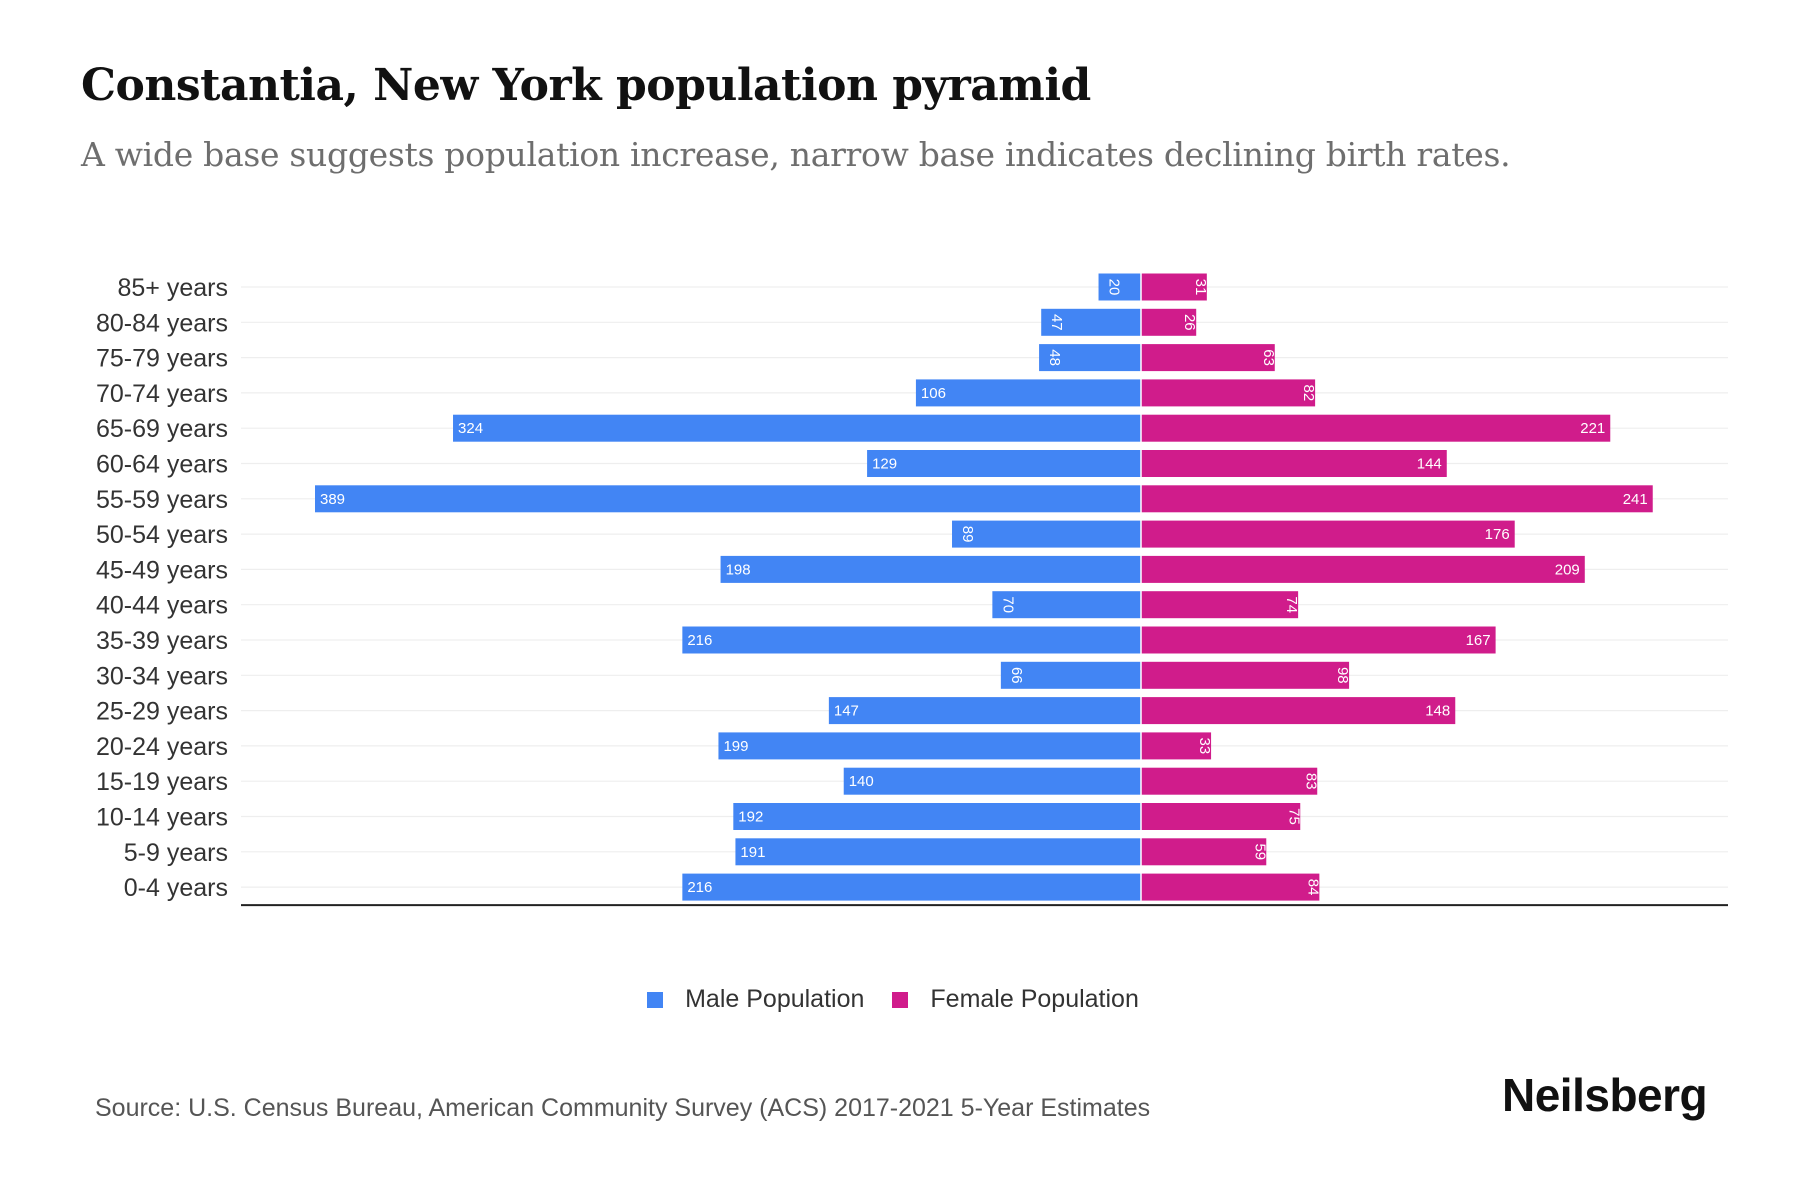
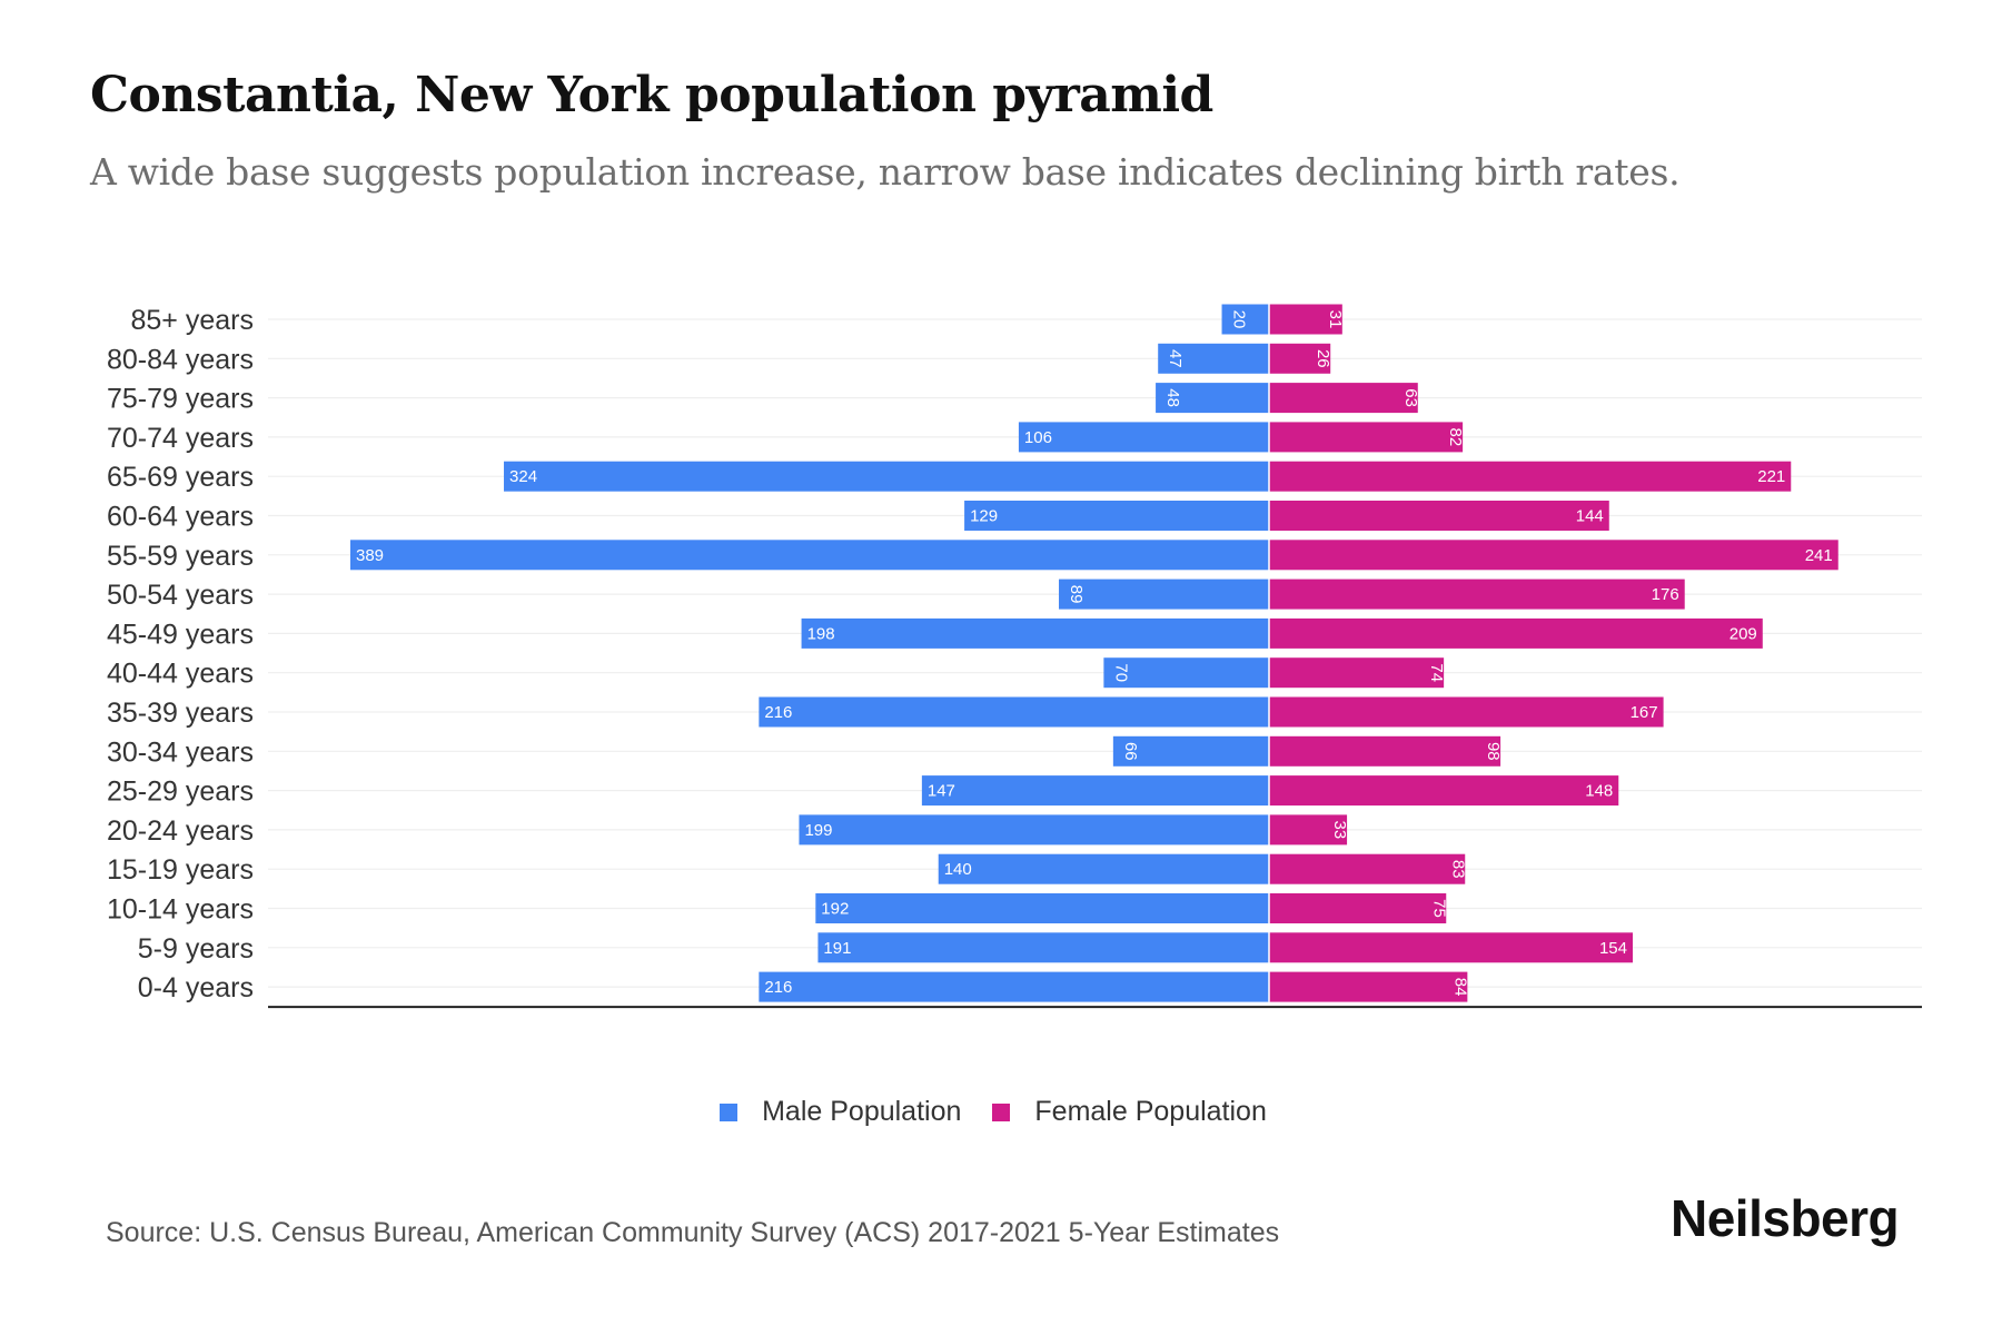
Female Population/5-9 years: 59 -> 154
